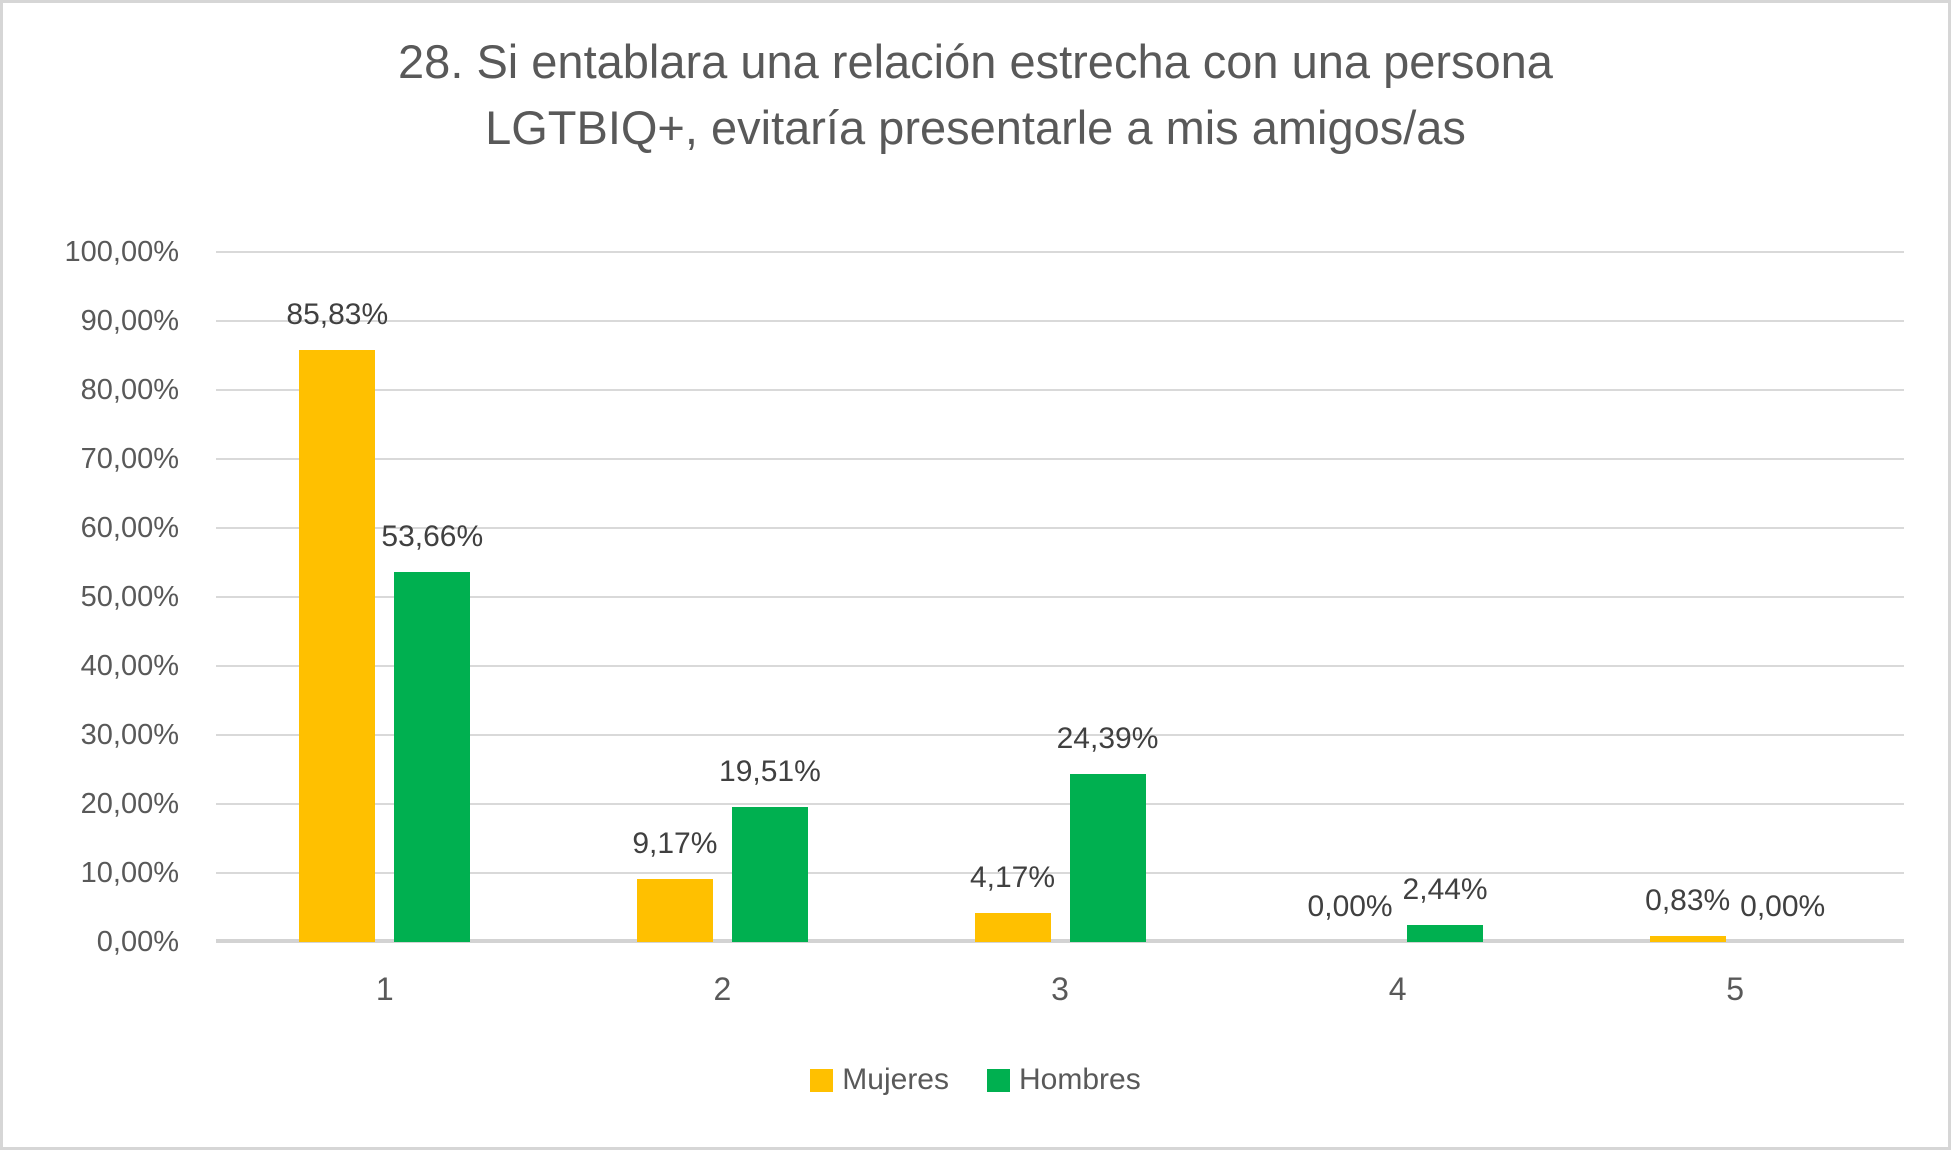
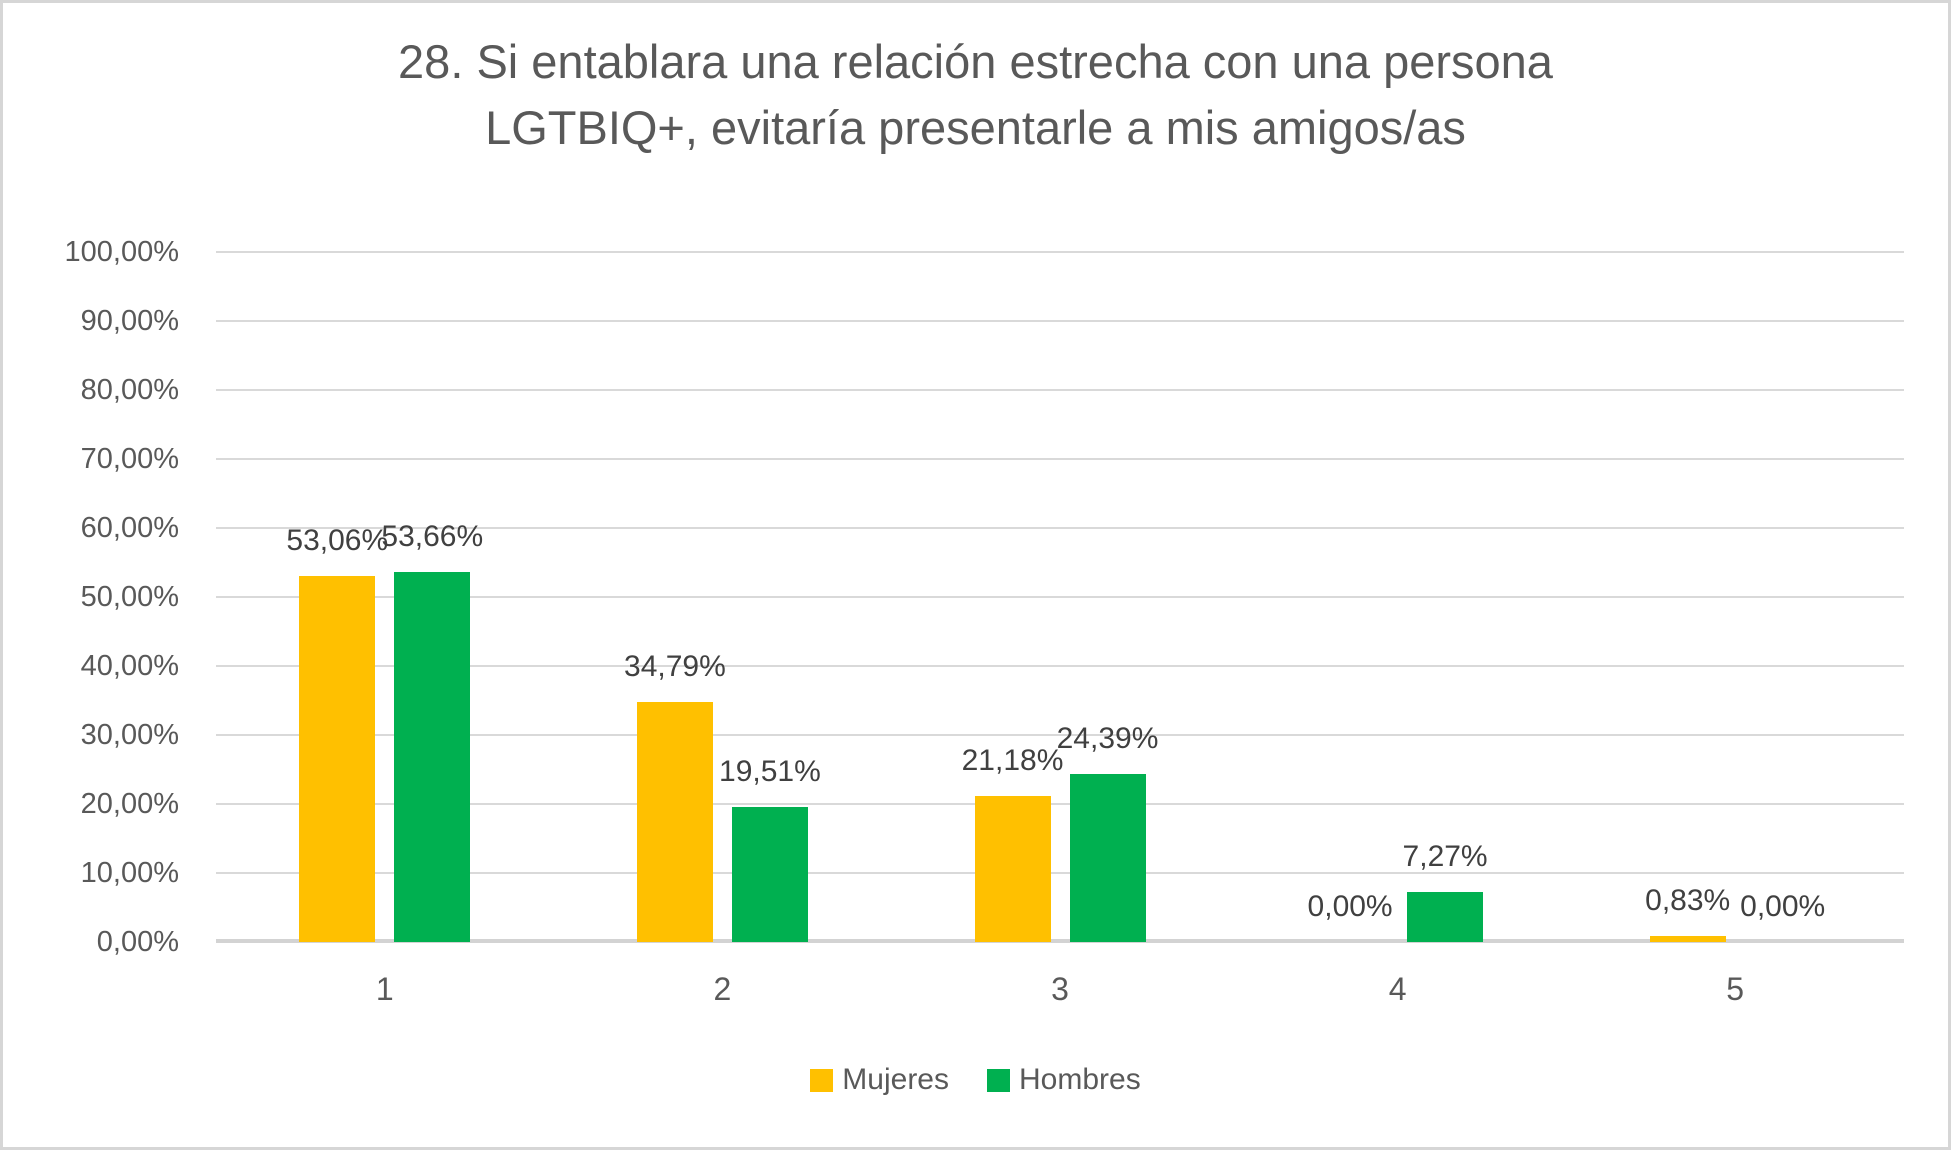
Mujeres/1: 85,83% -> 53,06%
Mujeres/2: 9,17% -> 34,79%
Mujeres/3: 4,17% -> 21,18%
Hombres/4: 2,44% -> 7,27%
